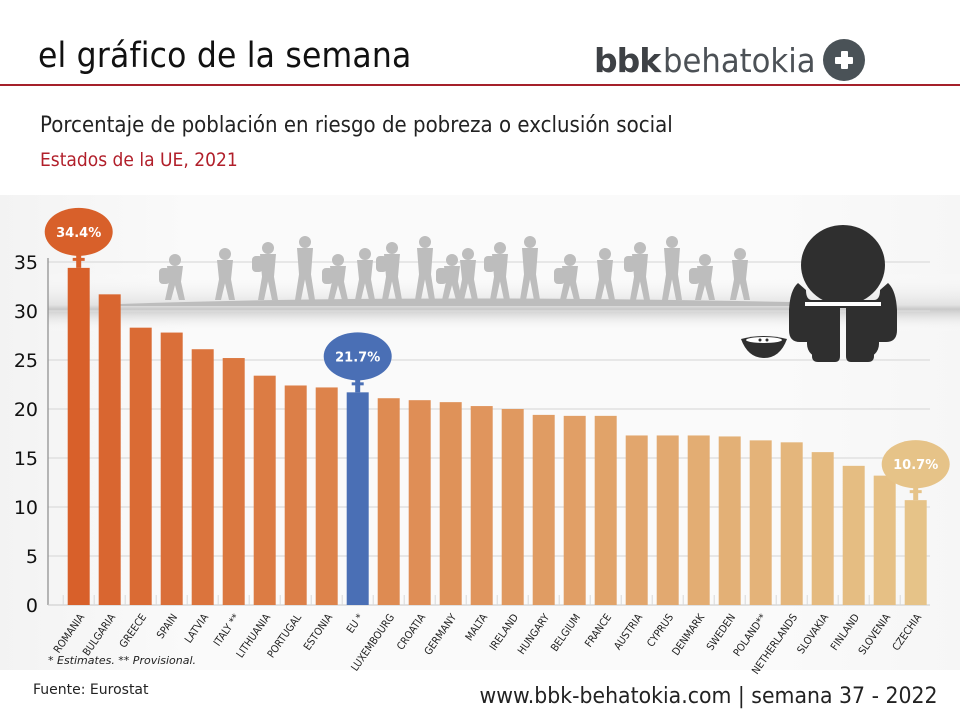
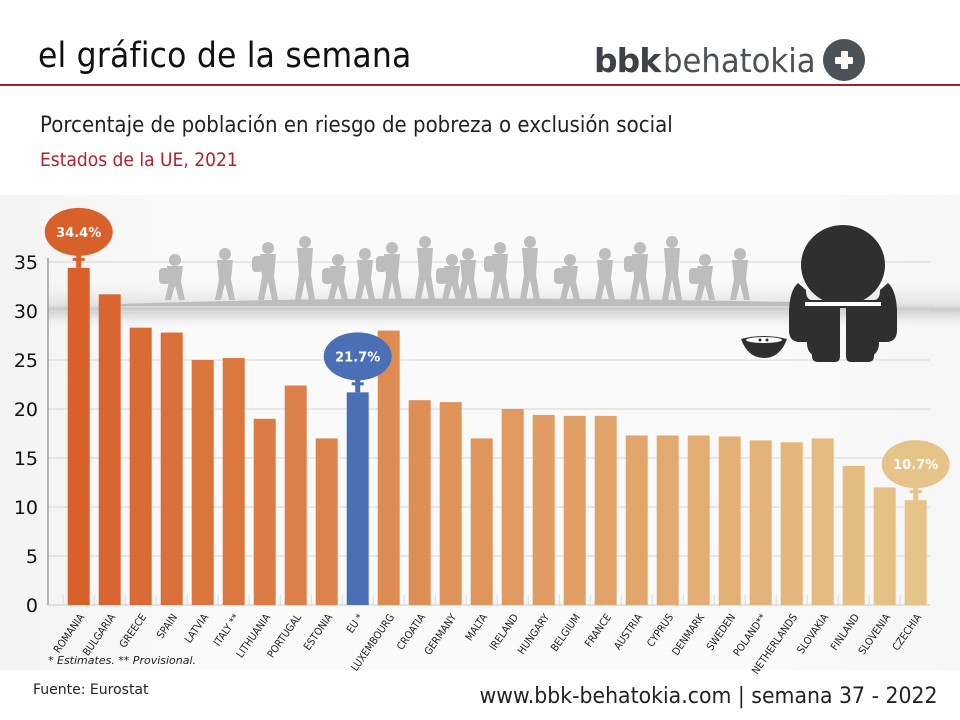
LATVIA: 26 -> 25
LITHUANIA: 23 -> 19
ESTONIA: 22 -> 17
LUXEMBOURG: 21 -> 28
MALTA: 20 -> 17
SLOVAKIA: 16 -> 17
SLOVENIA: 13 -> 12
